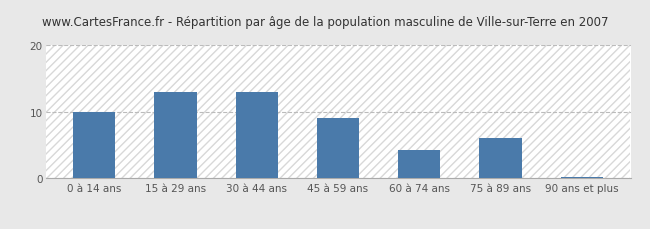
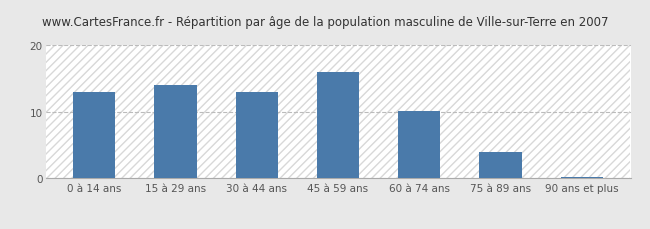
0 à 14 ans: 10.0 -> 13.0
15 à 29 ans: 13.0 -> 14.0
45 à 59 ans: 9.0 -> 16.0
60 à 74 ans: 4.2 -> 10.1
75 à 89 ans: 6.0 -> 4.0
